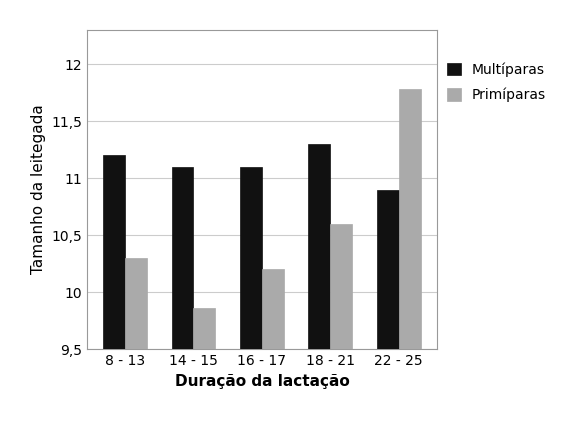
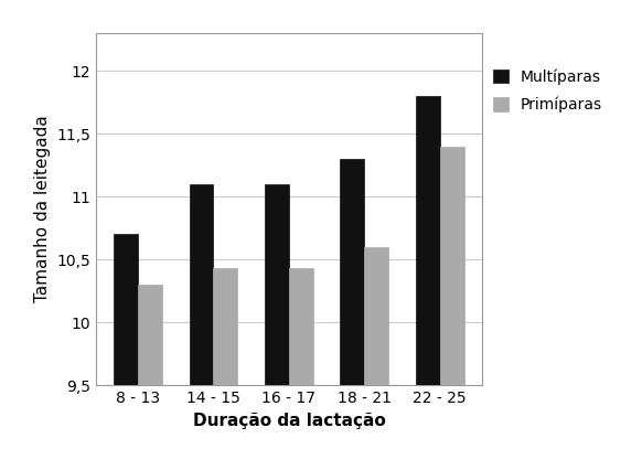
Multíparas/8 - 13: 11,2 -> 10,7
Primíparas/14 - 15: 9,86 -> 10,43
Primíparas/16 - 17: 10,20 -> 10,43
Multíparas/22 - 25: 10,9 -> 11,8
Primíparas/22 - 25: 11,78 -> 11,40
